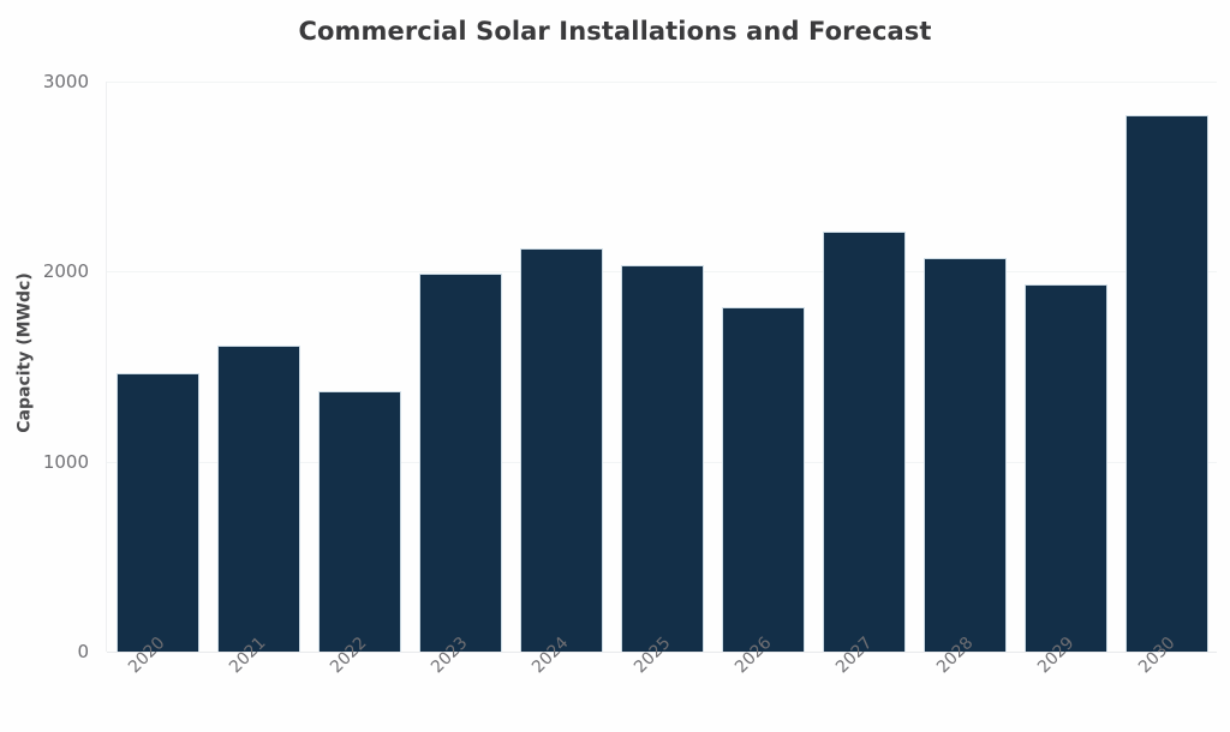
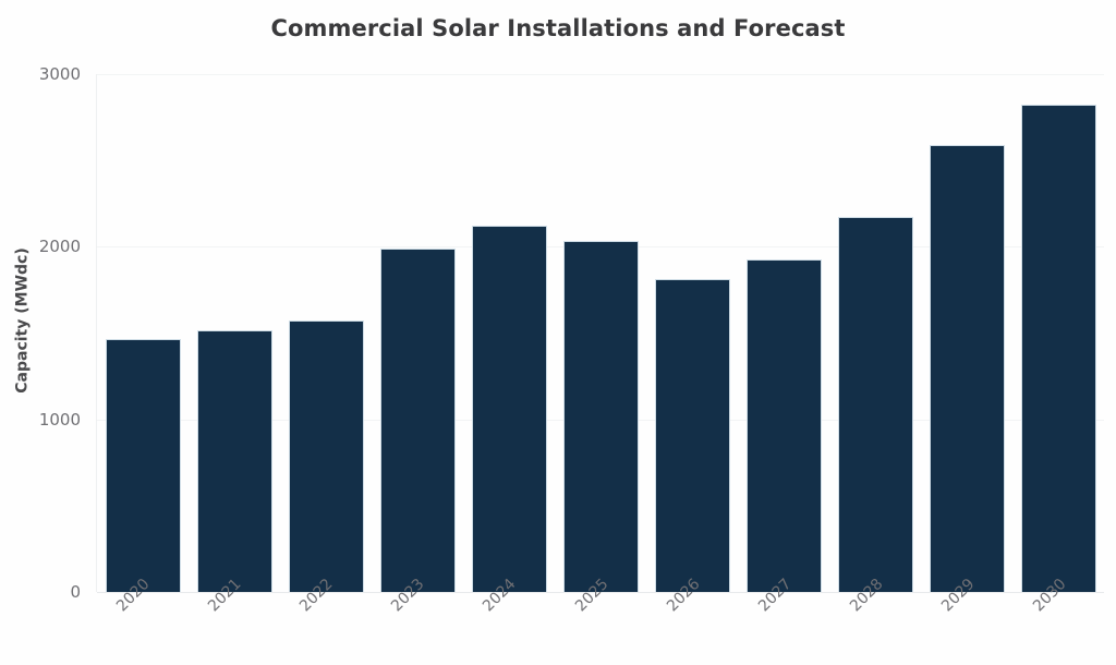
2021: 1610 -> 1520
2022: 1370 -> 1570
2027: 2210 -> 1920
2028: 2070 -> 2180
2029: 1930 -> 2590
